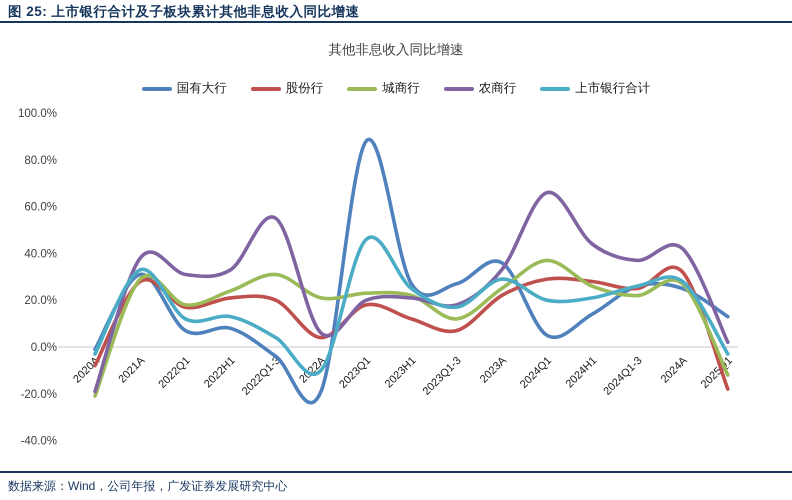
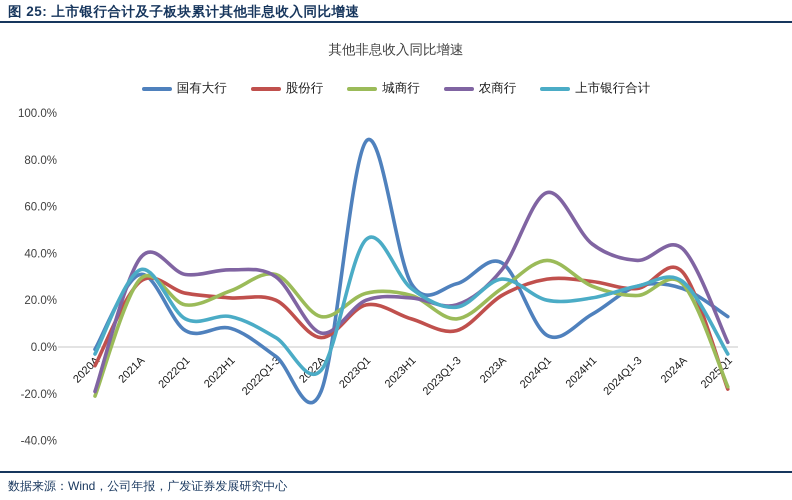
股份行/2022Q1: 17% -> 23%
农商行/2022Q1-3: 55% -> 30%
城商行/2022A: 21% -> 13%
城商行/2025Q1: -12% -> -17%
